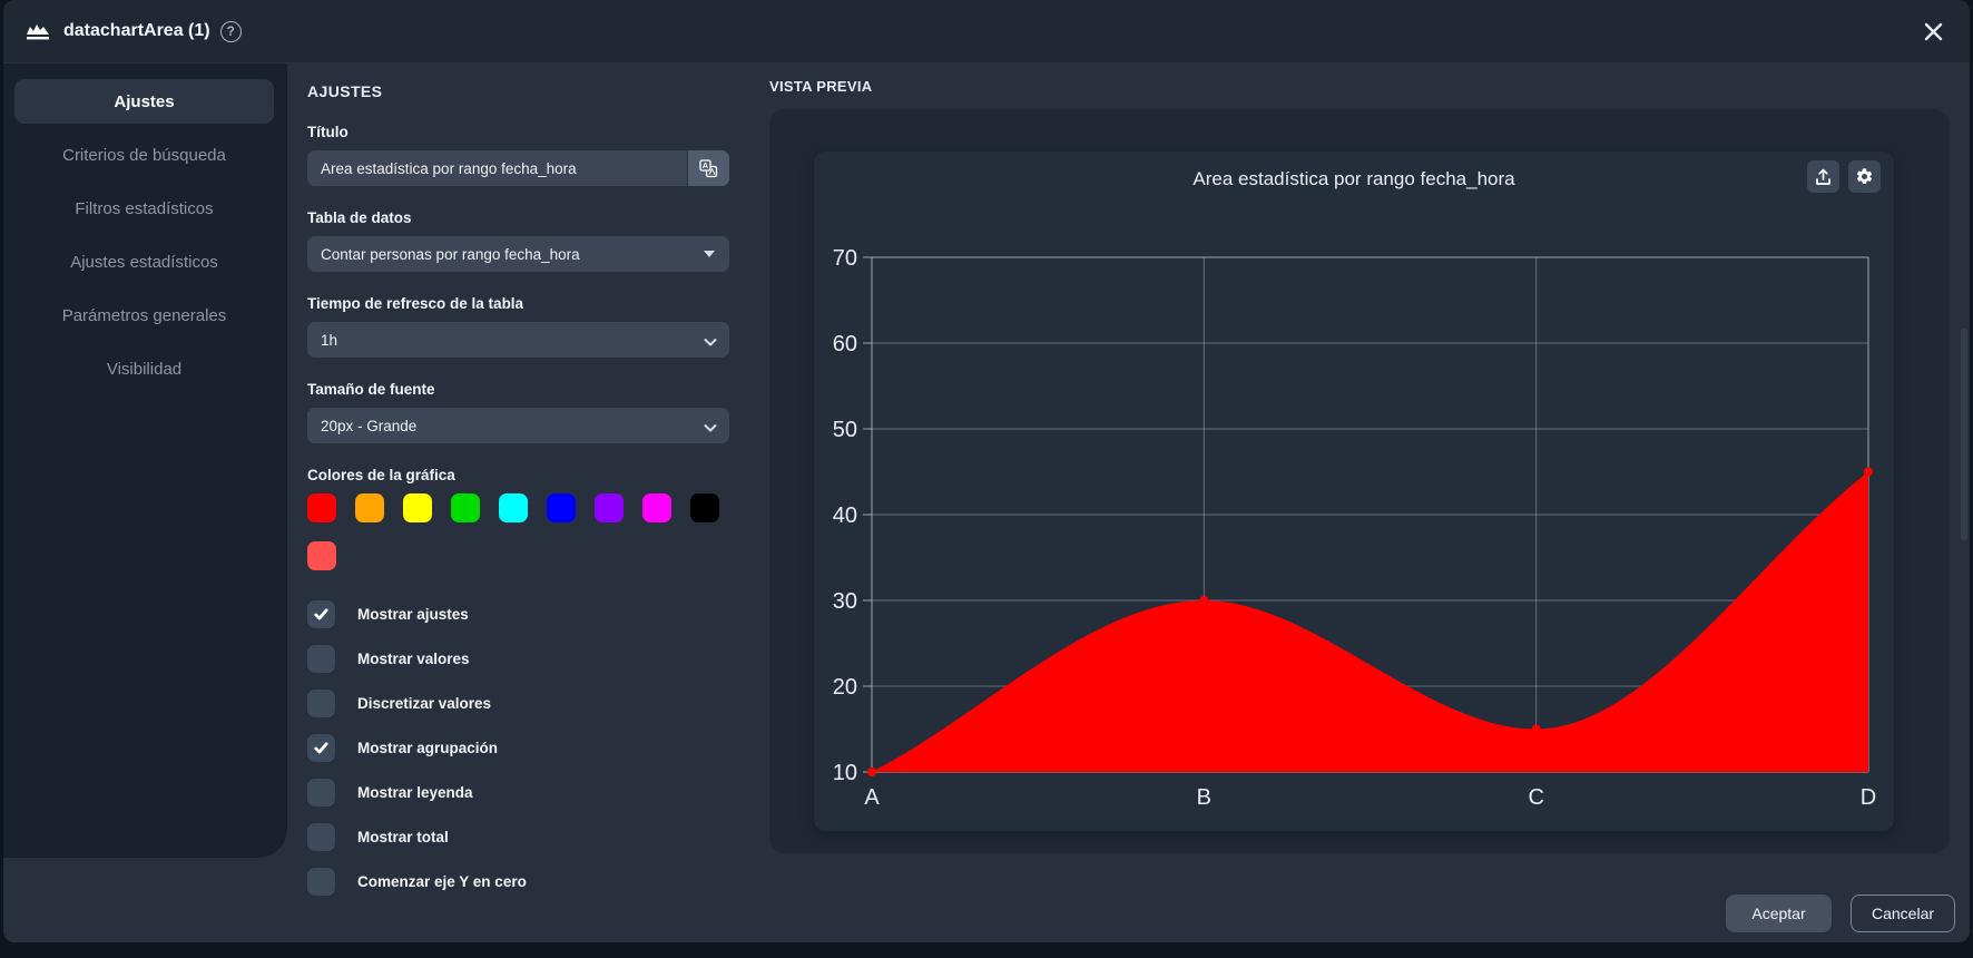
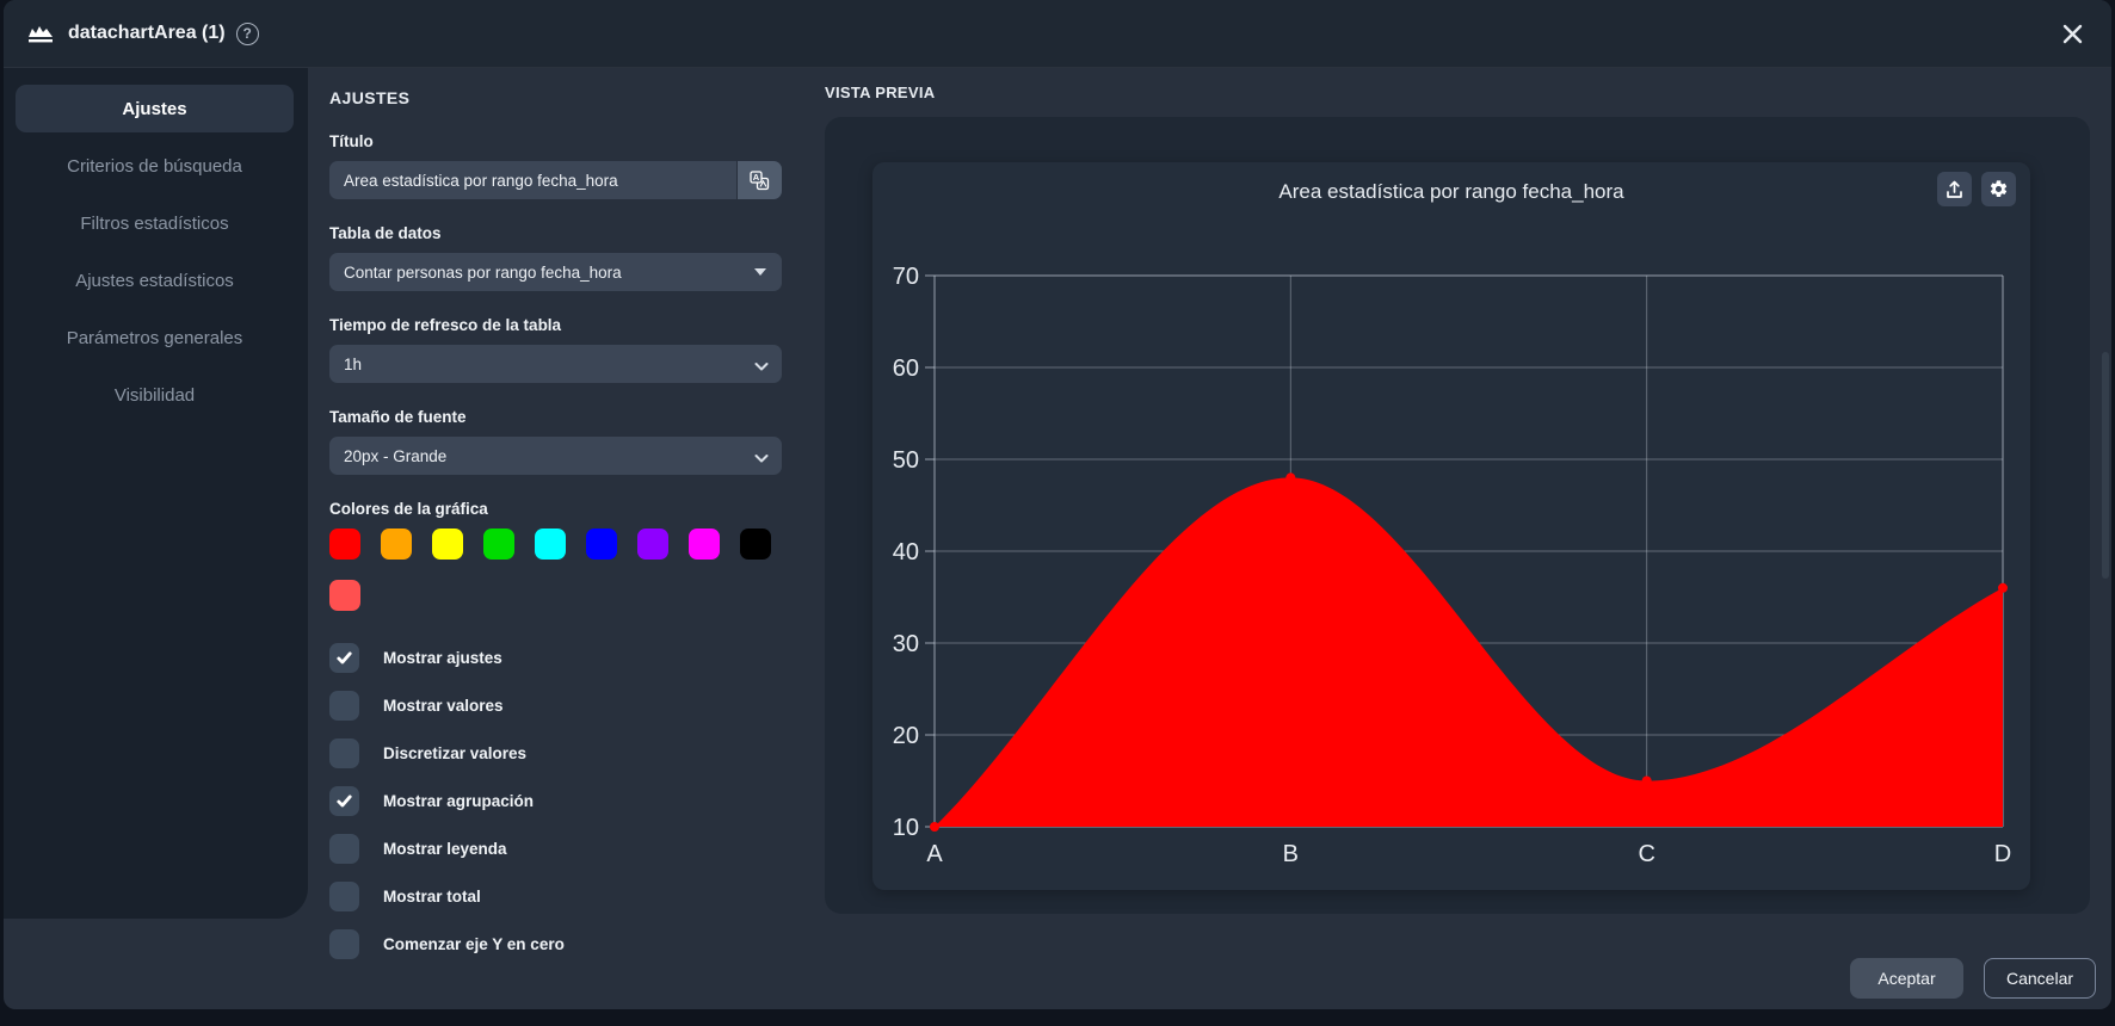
B: 30 -> 48
D: 45 -> 36
